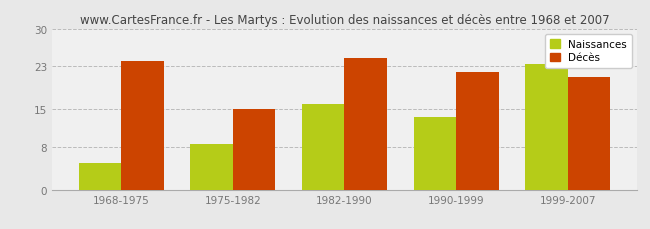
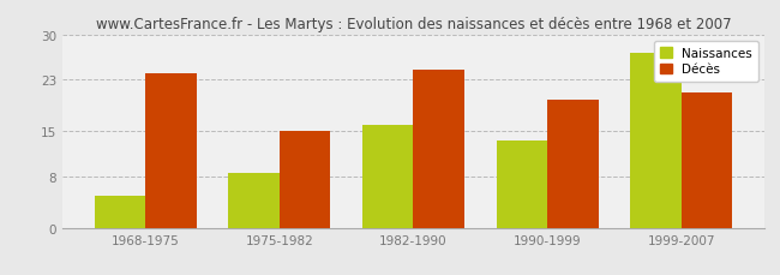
Décès/1990-1999: 22.0 -> 20.0
Naissances/1999-2007: 23.5 -> 27.2
